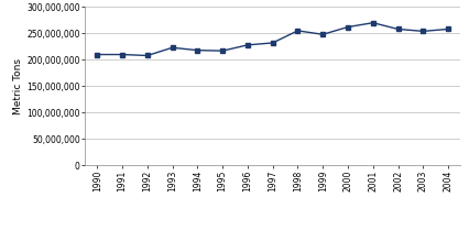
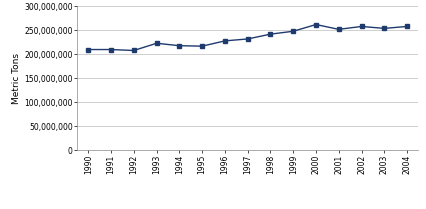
1998: 255,000,000 -> 242,000,000
2001: 270,000,000 -> 252,000,000
